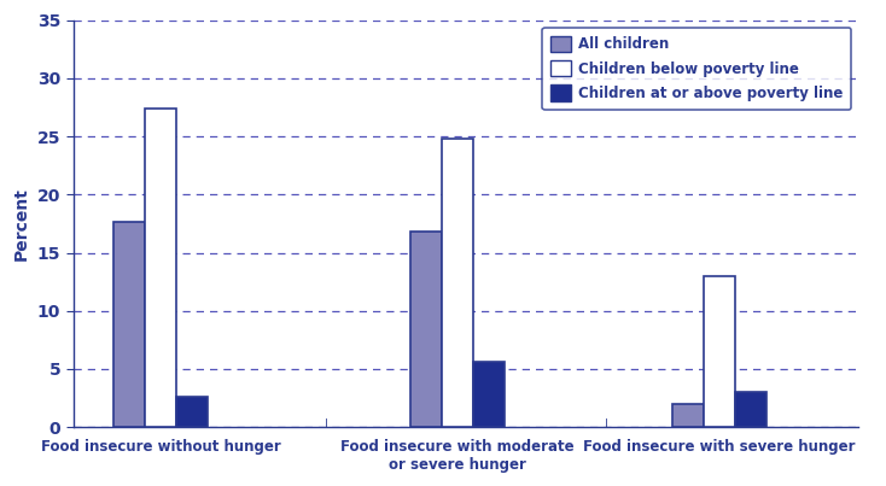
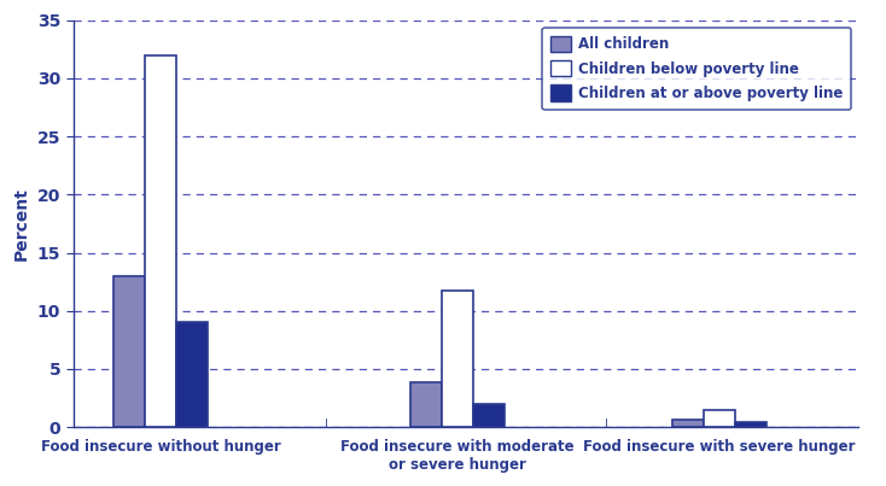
All children/Food insecure without hunger: 17.6 -> 13.0
Children below poverty line/Food insecure without hunger: 27.4 -> 32.0
Children at or above poverty line/Food insecure without hunger: 2.6 -> 9.0
All children/Food insecure with moderate or severe hunger: 16.8 -> 3.9
Children below poverty line/Food insecure with moderate or severe hunger: 24.8 -> 11.7
Children at or above poverty line/Food insecure with moderate or severe hunger: 5.6 -> 2.0
All children/Food insecure with severe hunger: 2.0 -> 0.6
Children below poverty line/Food insecure with severe hunger: 13.0 -> 1.5
Children at or above poverty line/Food insecure with severe hunger: 3.0 -> 0.4
